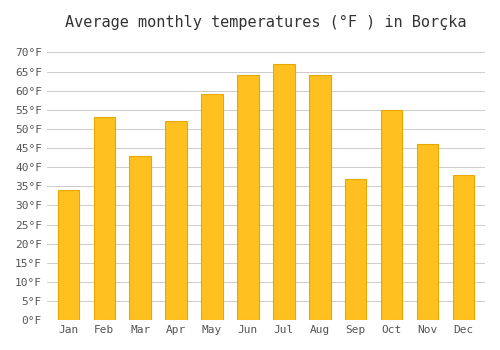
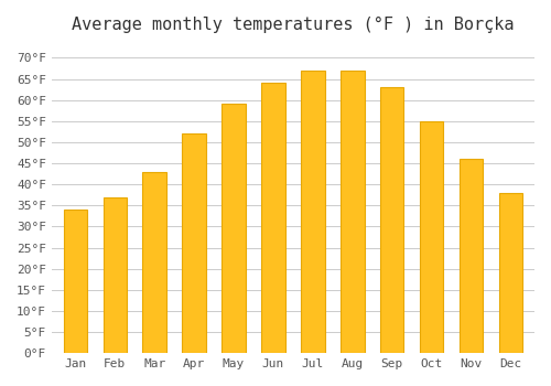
Feb: 53°F -> 37°F
Aug: 64°F -> 67°F
Sep: 37°F -> 63°F
